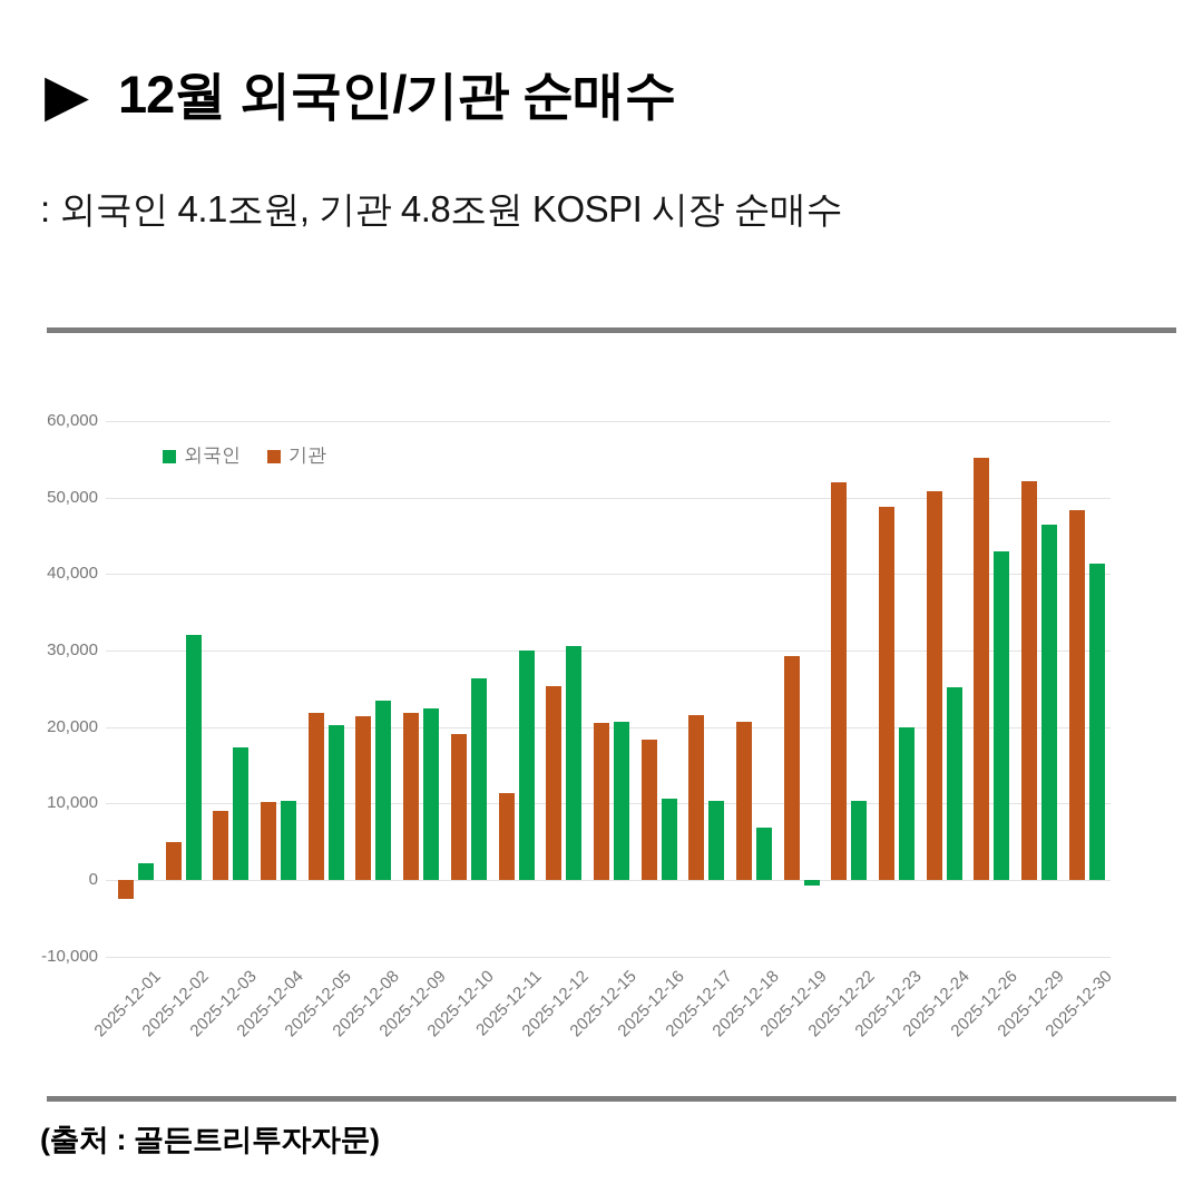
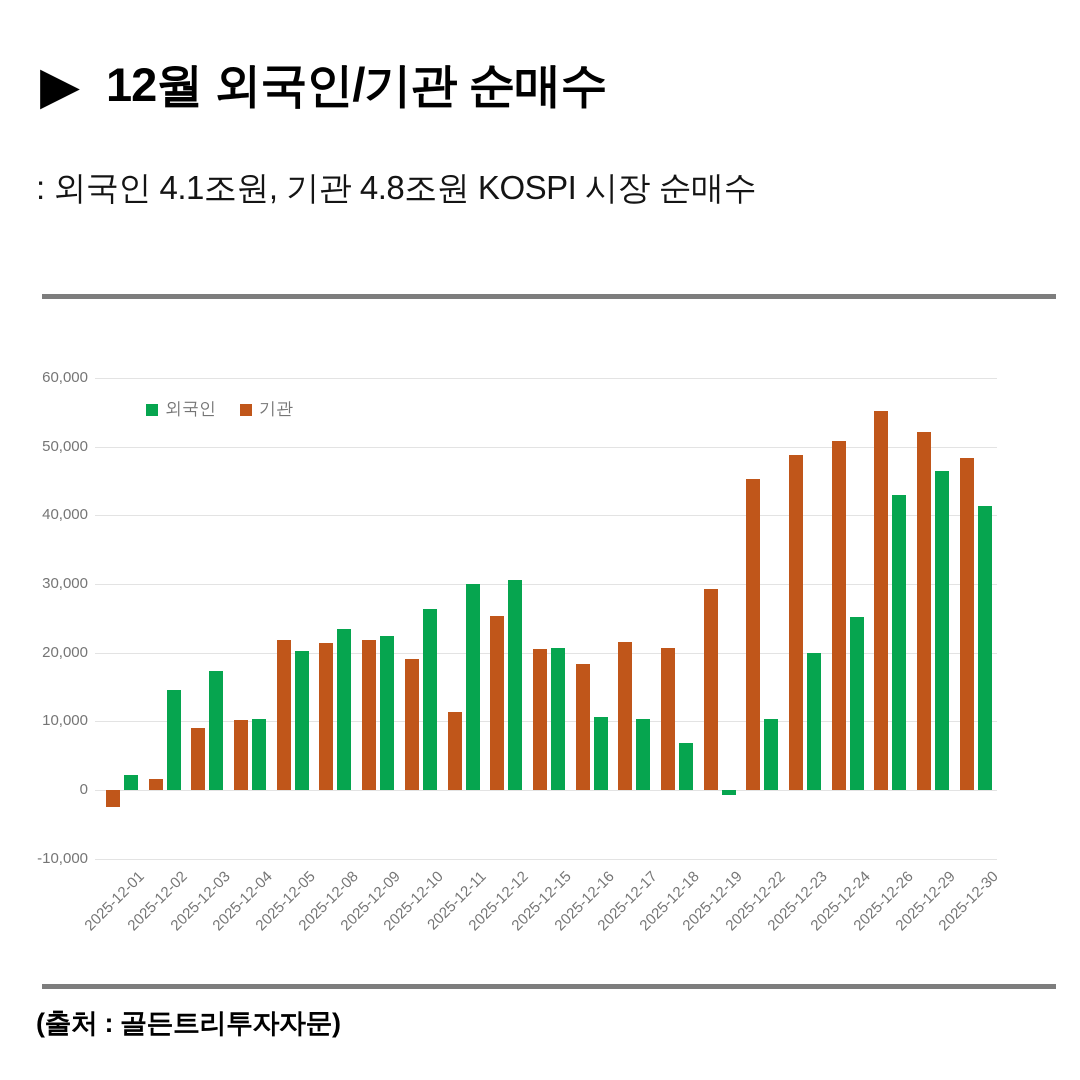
외국인/2025-12-02: 32000 -> 14000
기관/2025-12-02: 5000 -> 2000
기관/2025-12-22: 52000 -> 45000
